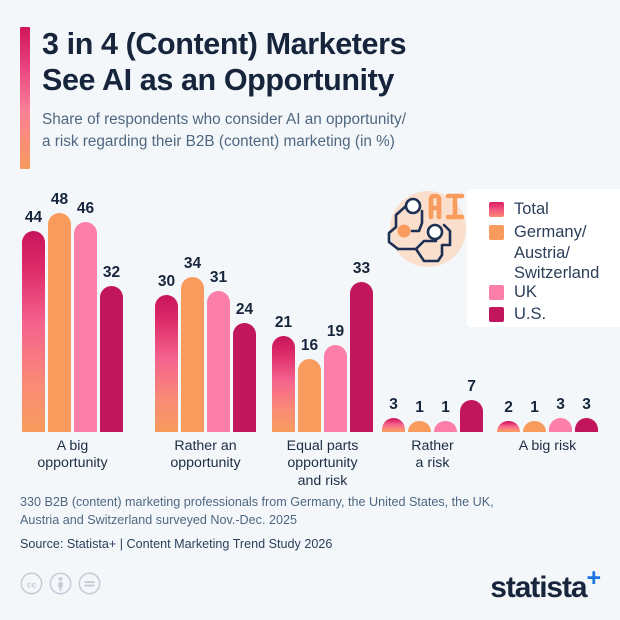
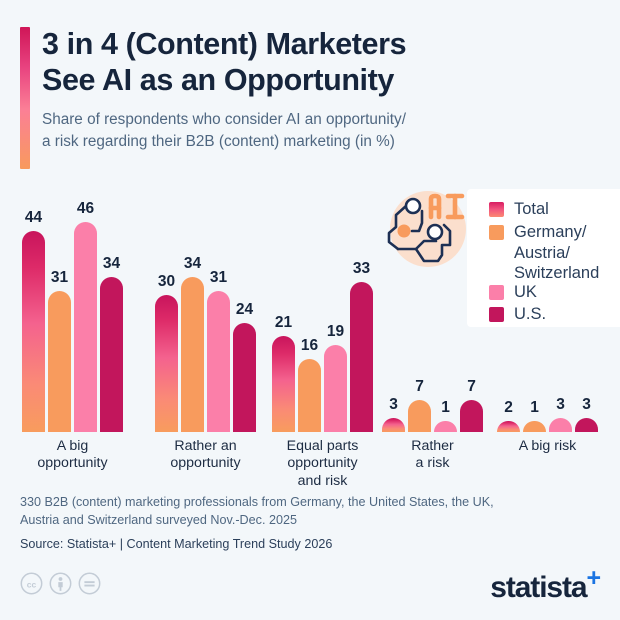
Germany/Austria/Switzerland/A big opportunity: 48 -> 31
U.S./A big opportunity: 32 -> 34
Germany/Austria/Switzerland/Rather a risk: 1 -> 7
